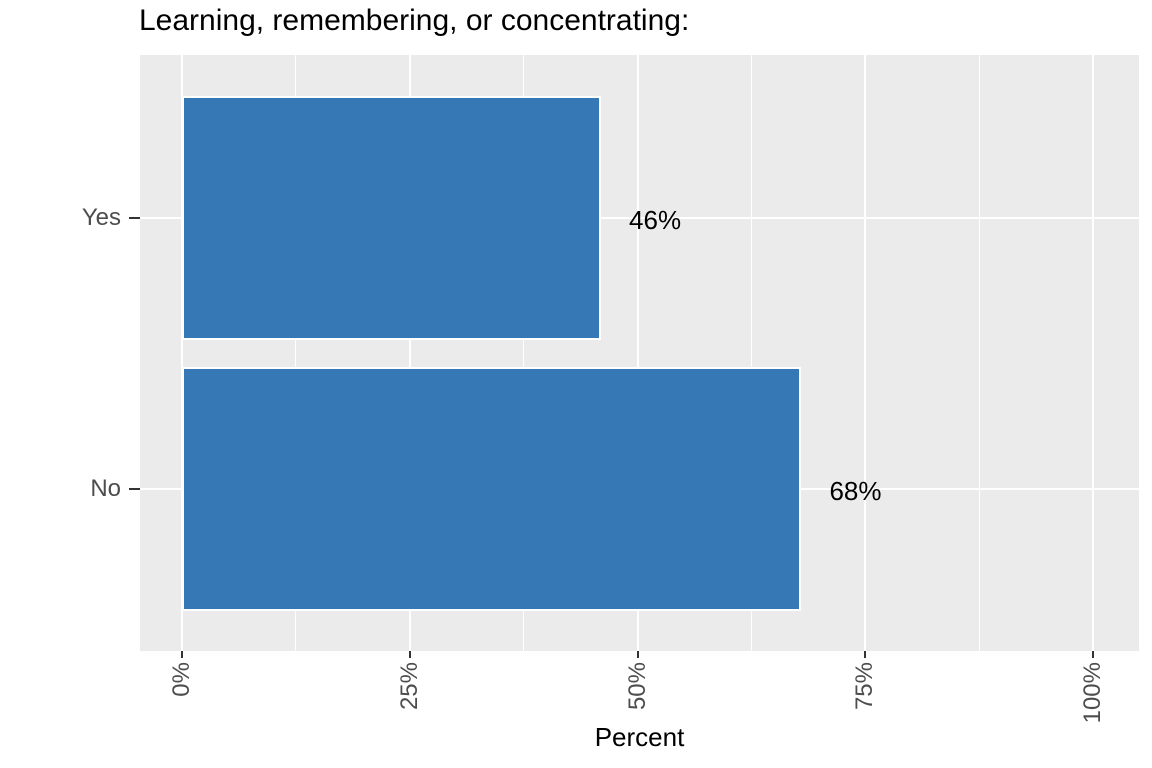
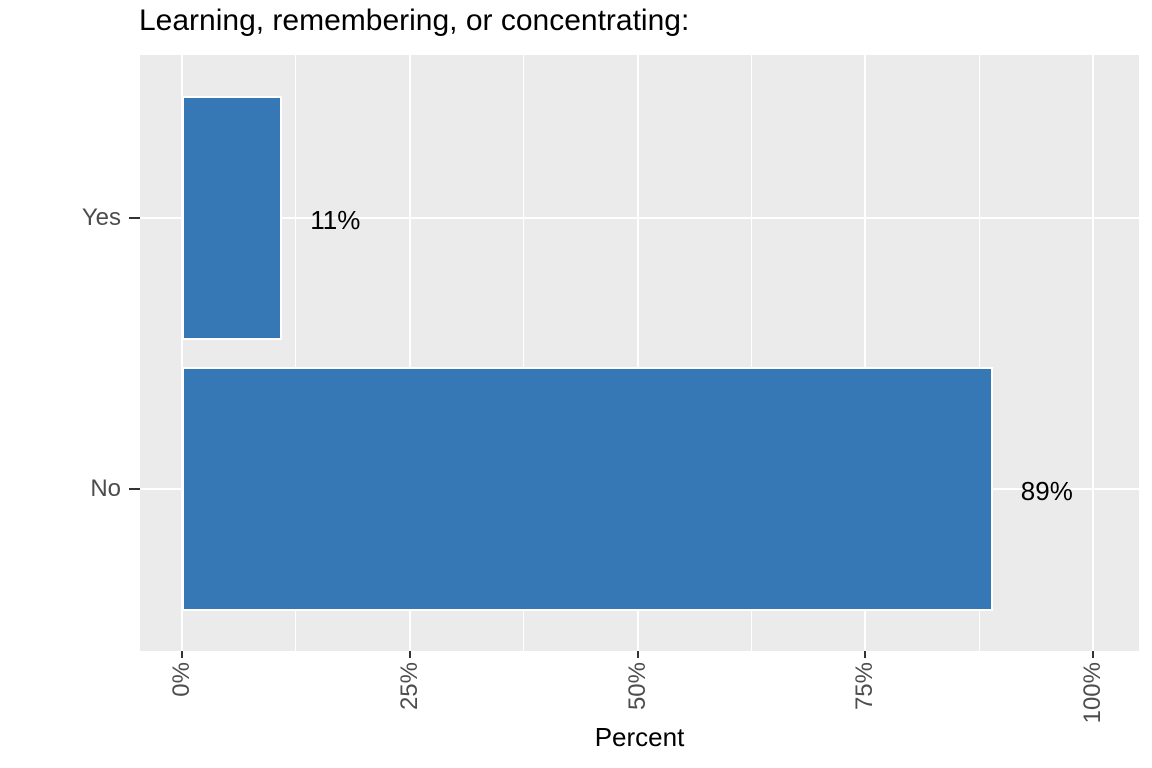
Yes: 46% -> 11%
No: 68% -> 89%
